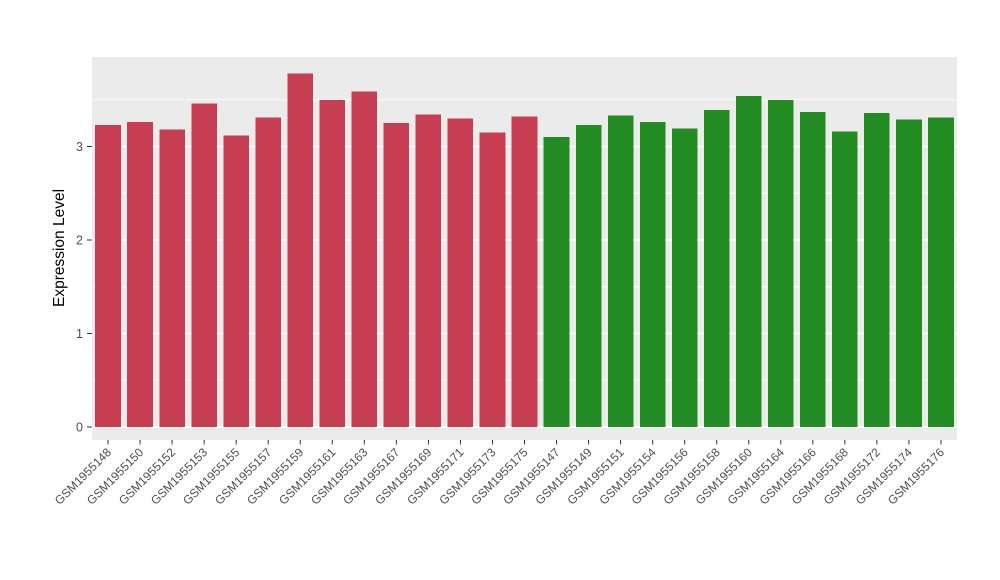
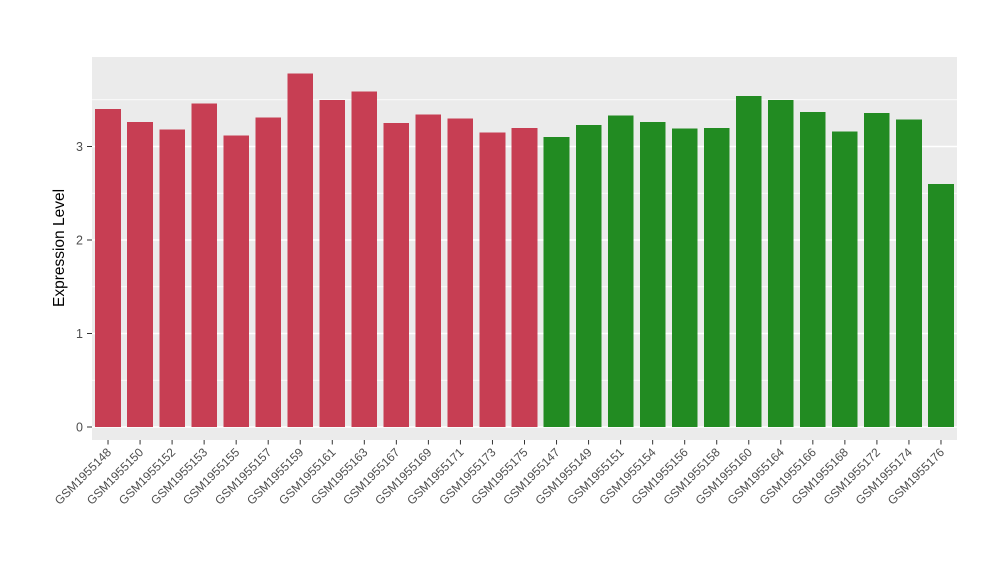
GSM1955148: 3.2 -> 3.4
GSM1955175: 3.3 -> 3.2
GSM1955158: 3.4 -> 3.2
GSM1955176: 3.3 -> 2.6
